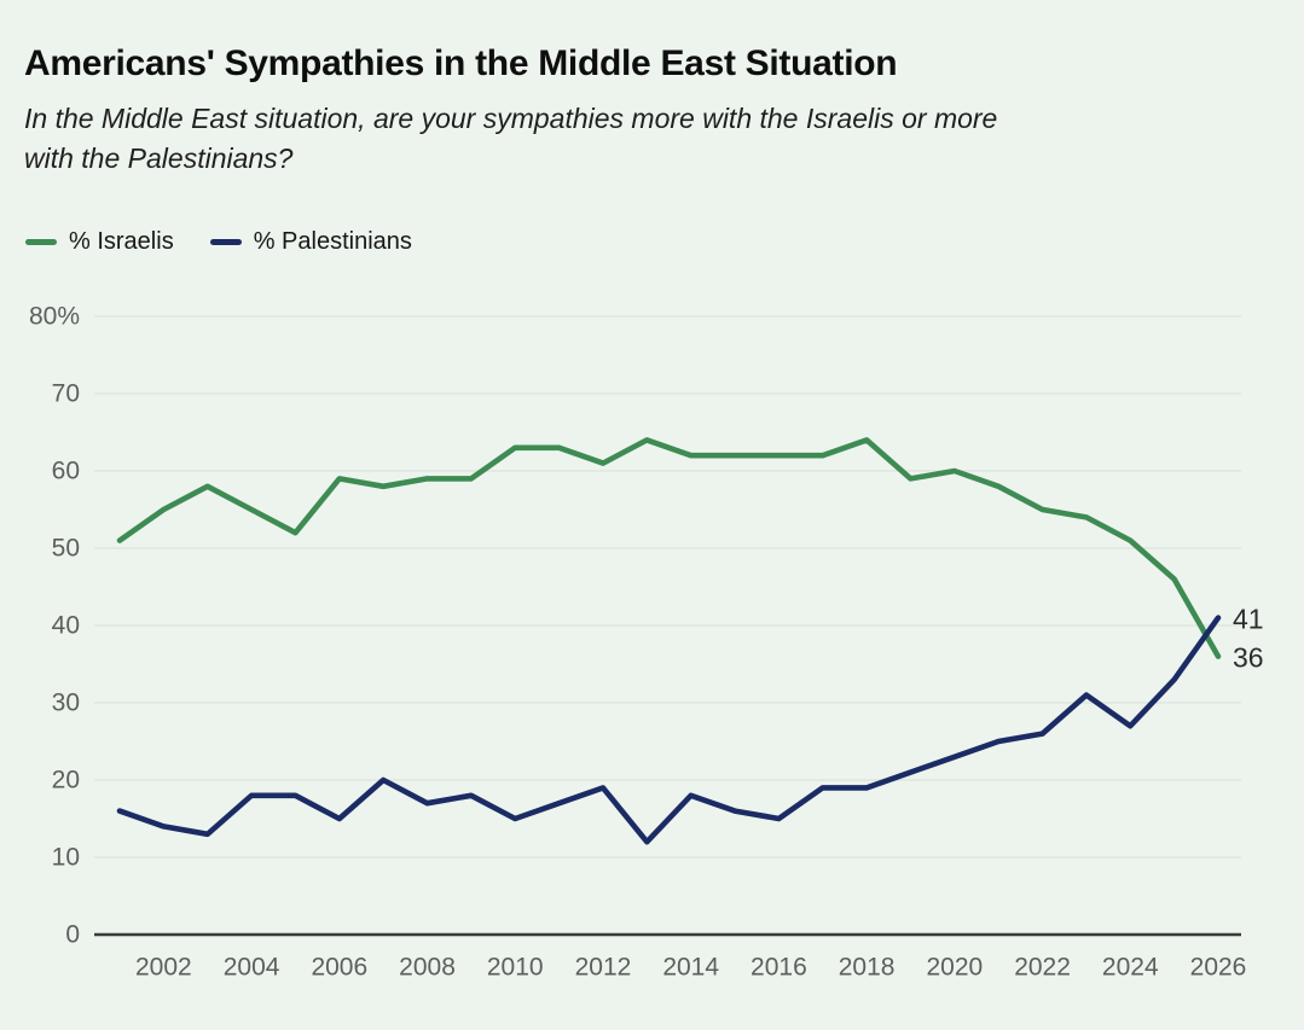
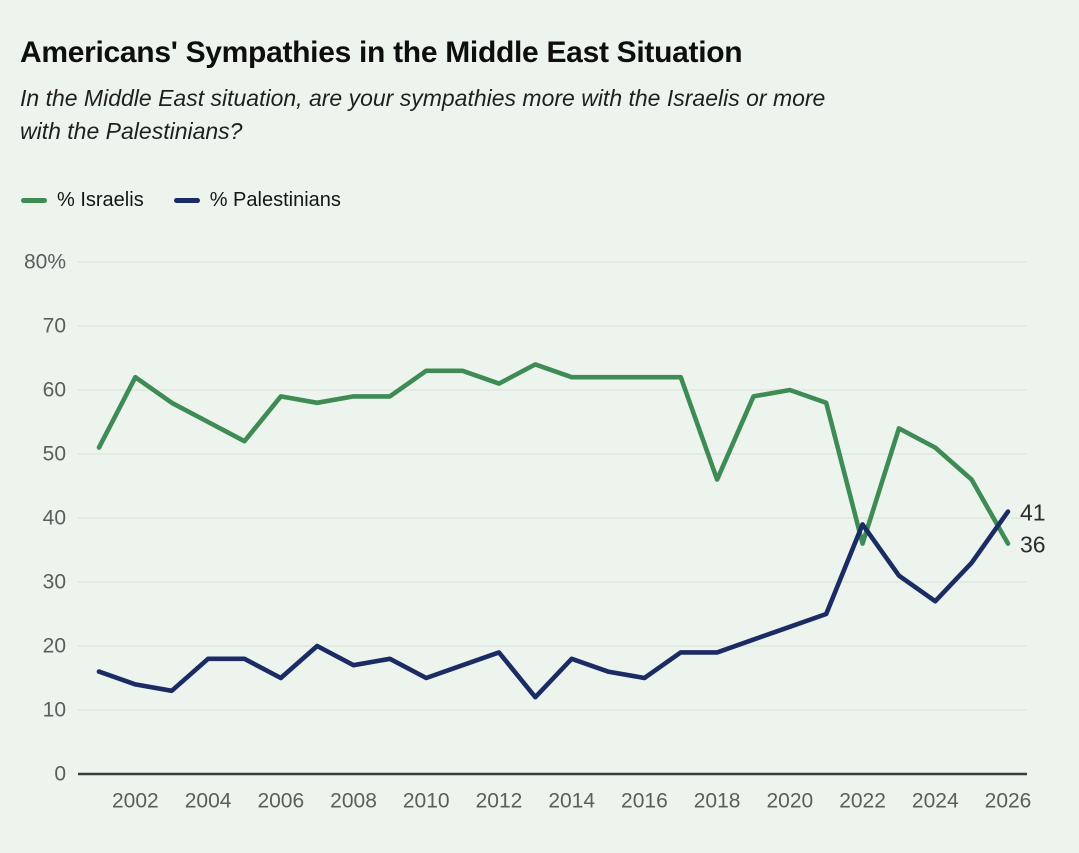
% Israelis/2002: 55% -> 62%
% Israelis/2018: 64% -> 46%
% Israelis/2022: 55% -> 36%
% Palestinians/2022: 26% -> 39%
